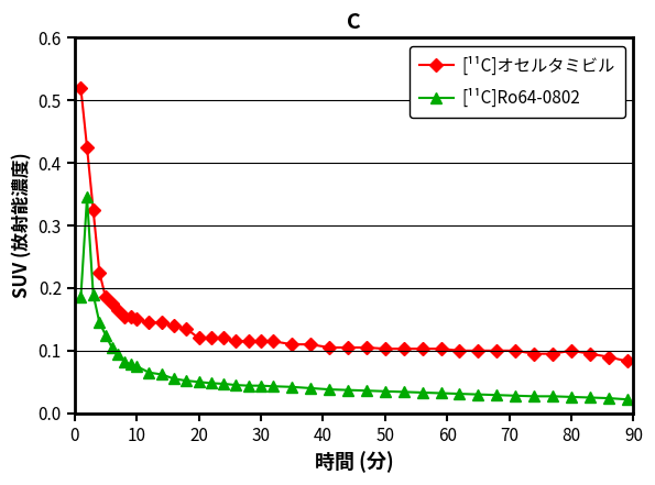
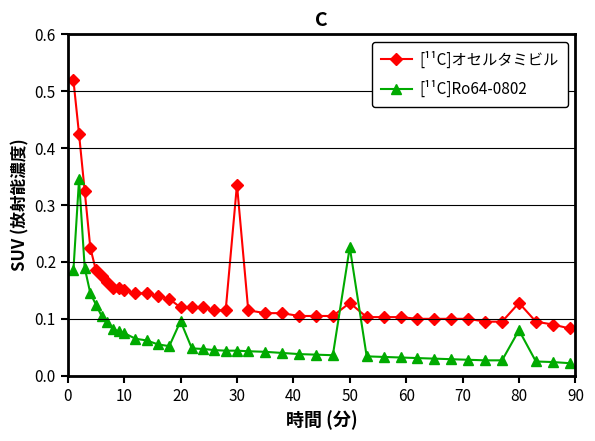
[¹¹C]Ro64-0802/20: 0.050 -> 0.096
[¹¹C]オセルタミビル/30: 0.115 -> 0.336
[¹¹C]オセルタミビル/50: 0.103 -> 0.128
[¹¹C]Ro64-0802/50: 0.035 -> 0.226
[¹¹C]オセルタミビル/80: 0.100 -> 0.128
[¹¹C]Ro64-0802/80: 0.026 -> 0.080
